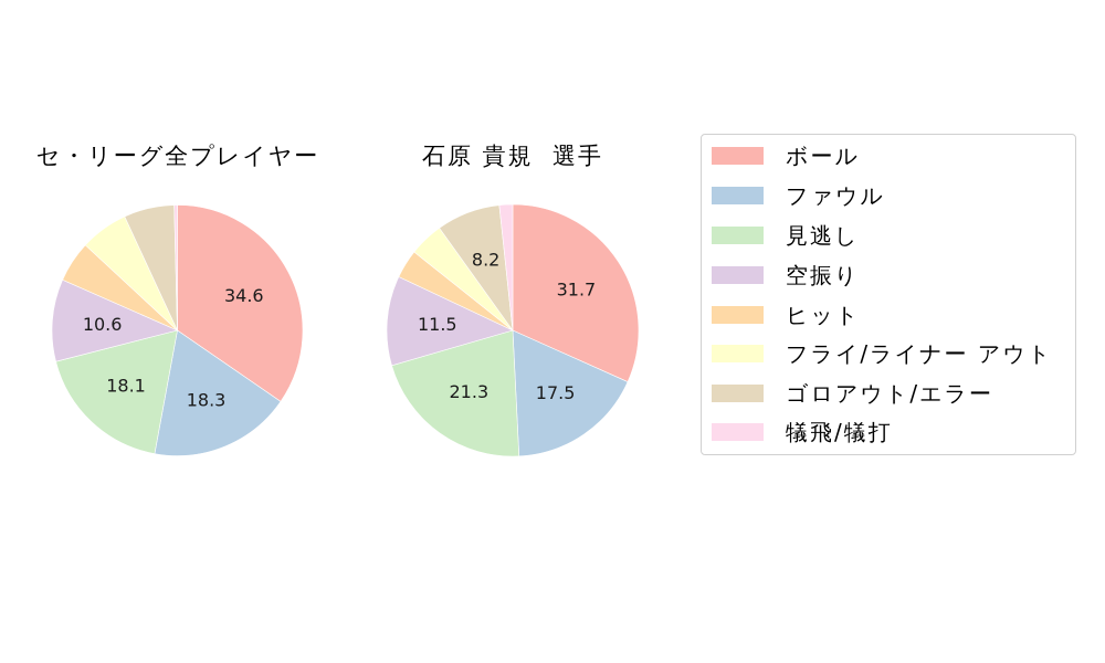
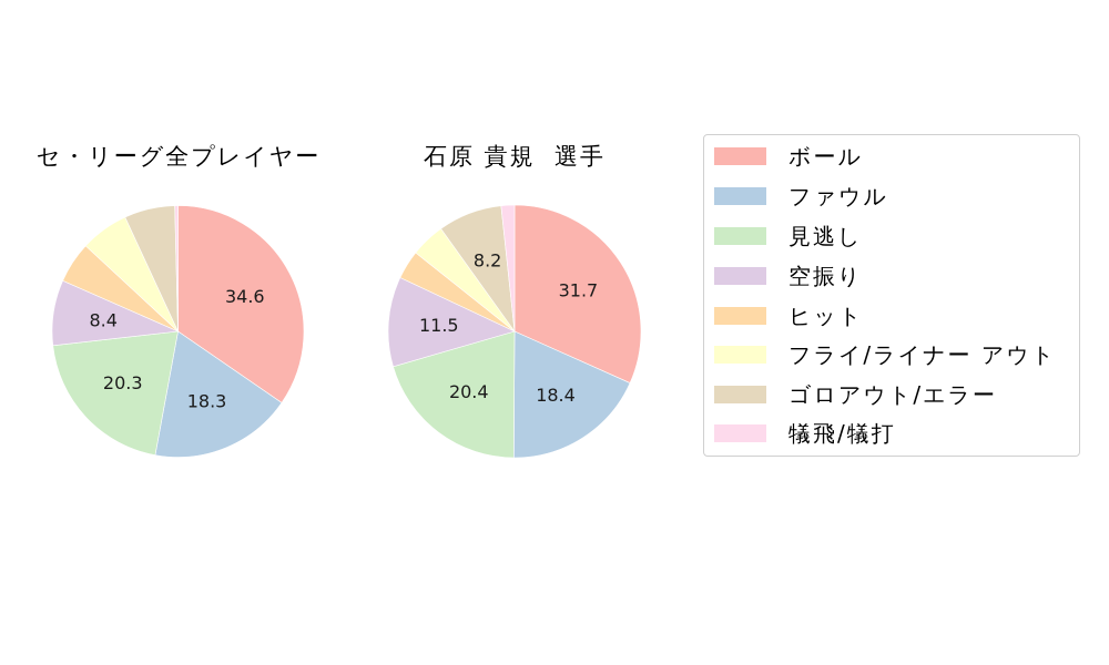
セ・リーグ全プレイヤー/見逃し: 18.1 -> 20.3
セ・リーグ全プレイヤー/空振り: 10.6 -> 8.4
石原 貴規 選手/ファウル: 17.5 -> 18.4
石原 貴規 選手/見逃し: 21.3 -> 20.4
